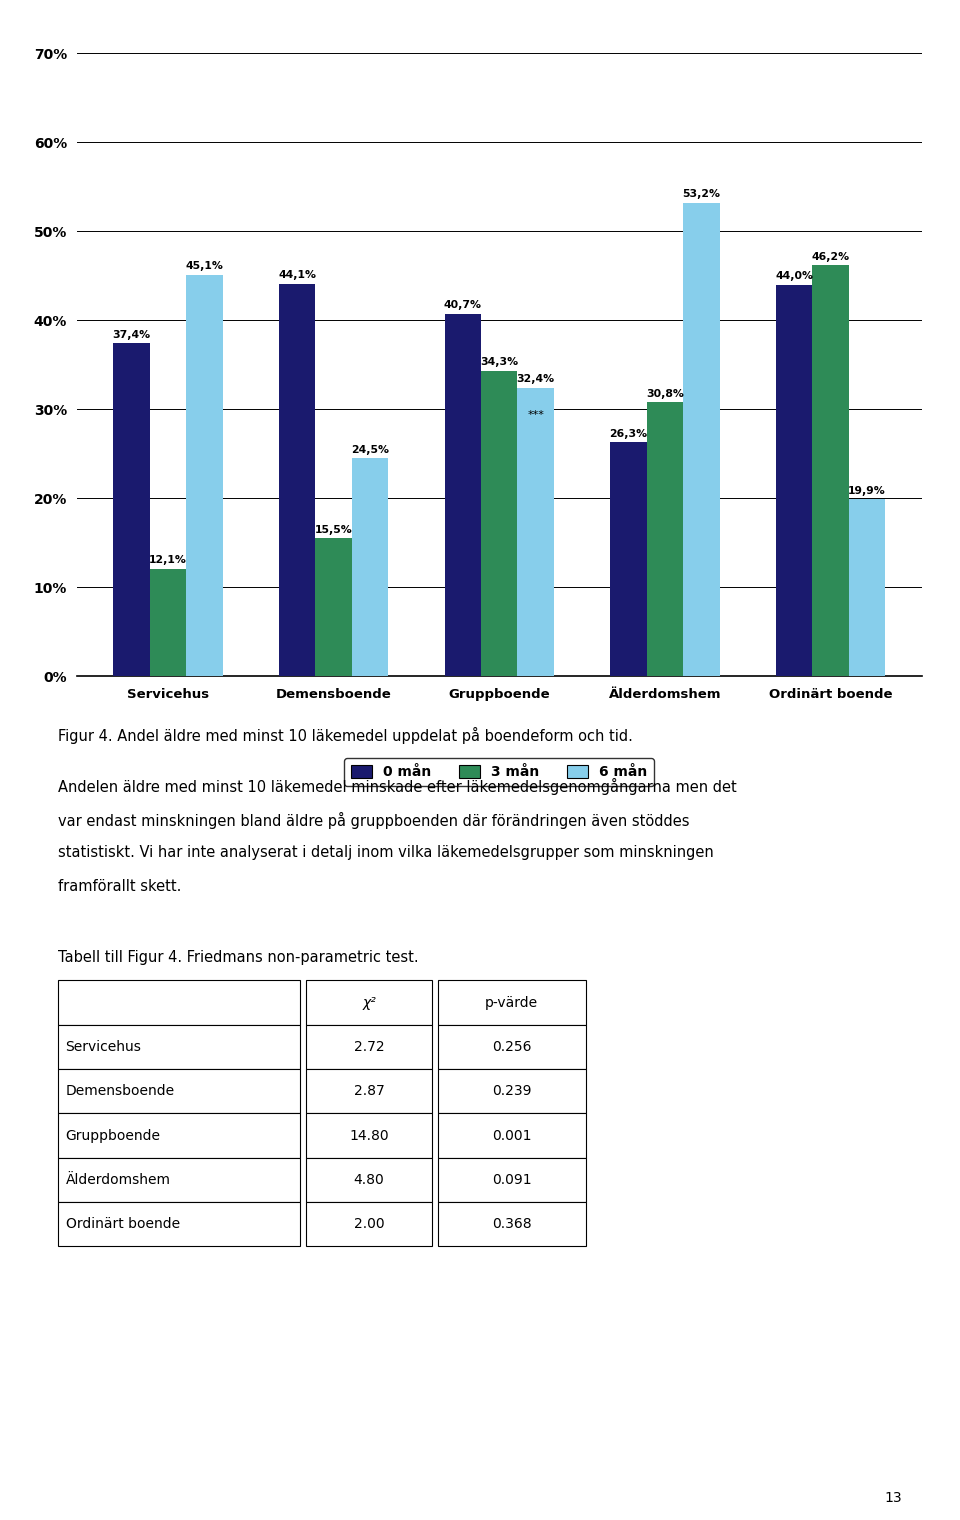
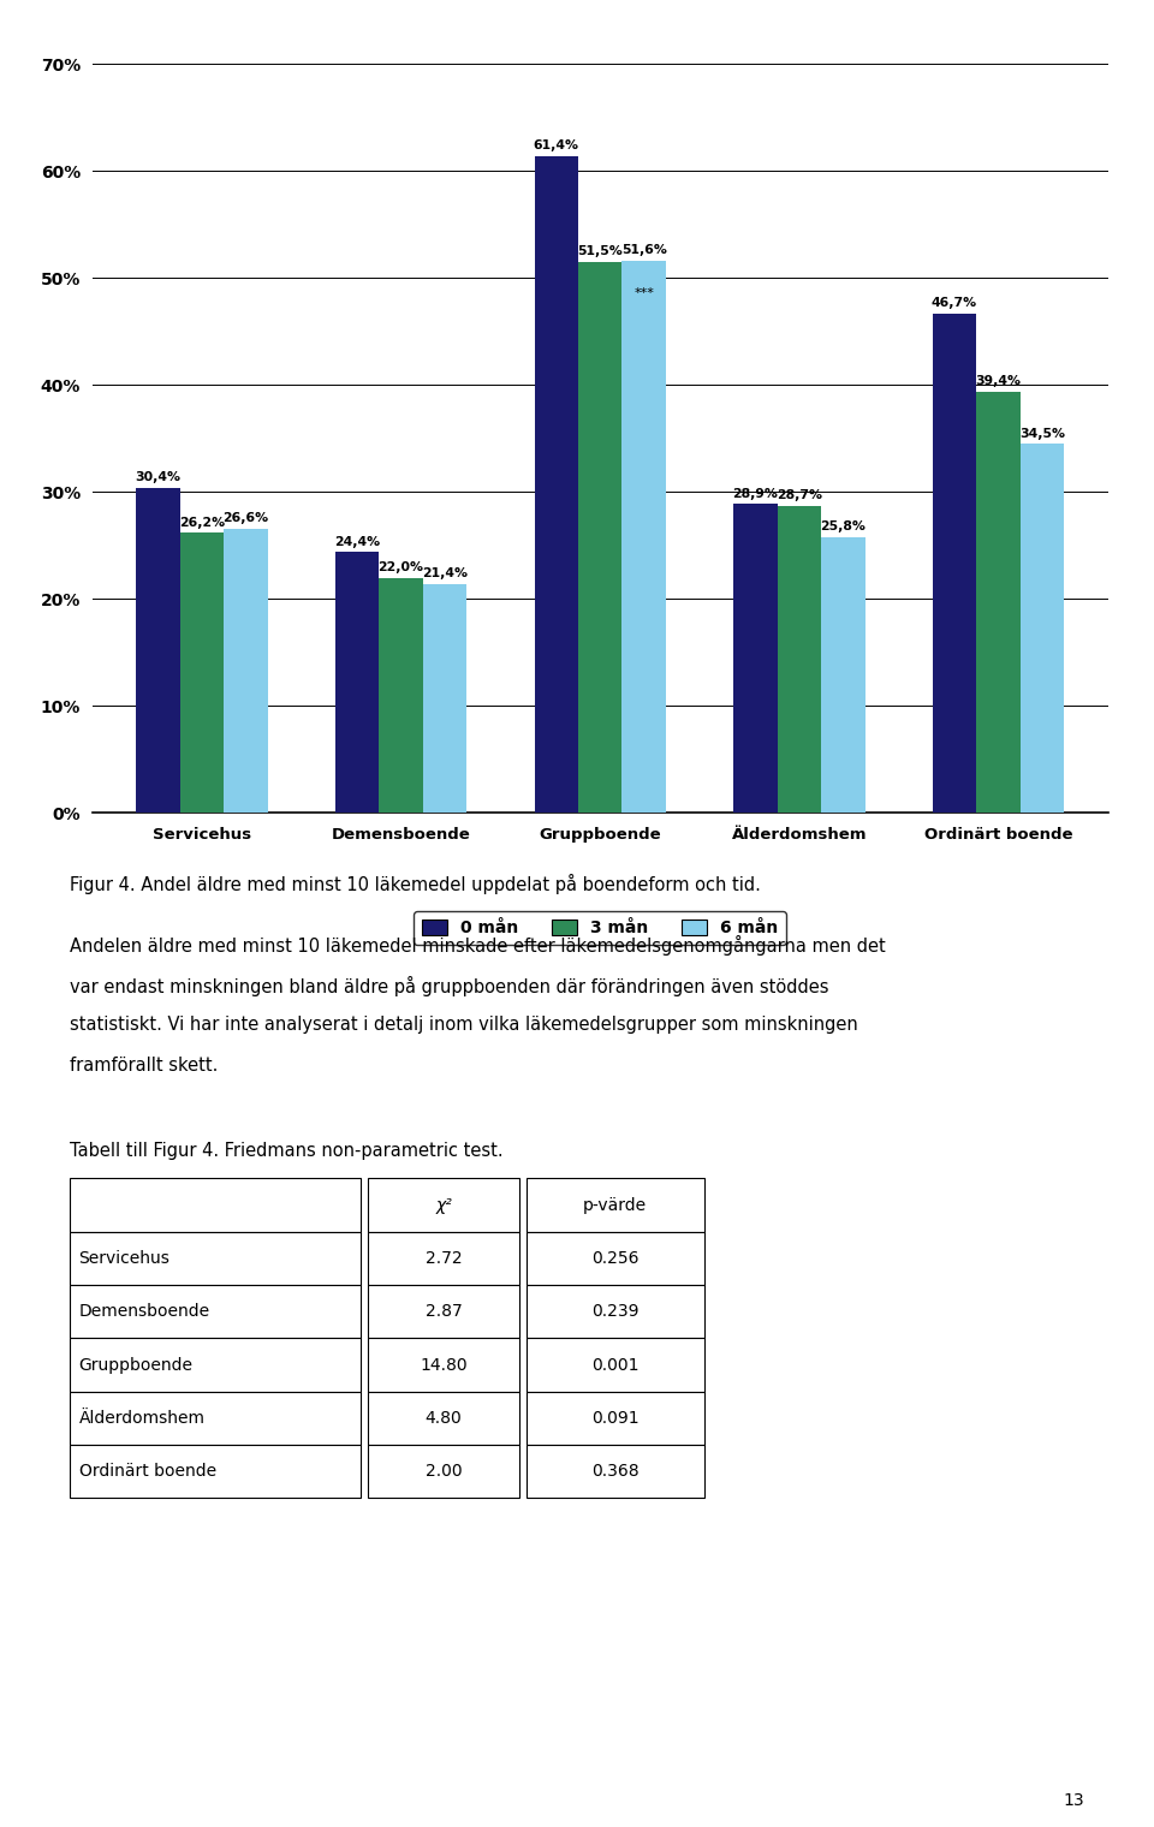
0 mån/Servicehus: 37,4% -> 30,4%
3 mån/Servicehus: 12,1% -> 26,2%
6 mån/Servicehus: 45,1% -> 26,6%
0 mån/Demensboende: 44,1% -> 24,4%
3 mån/Demensboende: 15,5% -> 22,0%
6 mån/Demensboende: 24,5% -> 21,4%
0 mån/Gruppboende: 40,7% -> 61,4%
3 mån/Gruppboende: 34,3% -> 51,5%
6 mån/Gruppboende: 32,4% -> 51,6%
0 mån/Älderdomshem: 26,3% -> 28,9%
3 mån/Älderdomshem: 30,8% -> 28,7%
6 mån/Älderdomshem: 53,2% -> 25,8%
0 mån/Ordinärt boende: 44,0% -> 46,7%
3 mån/Ordinärt boende: 46,2% -> 39,4%
6 mån/Ordinärt boende: 19,9% -> 34,5%
